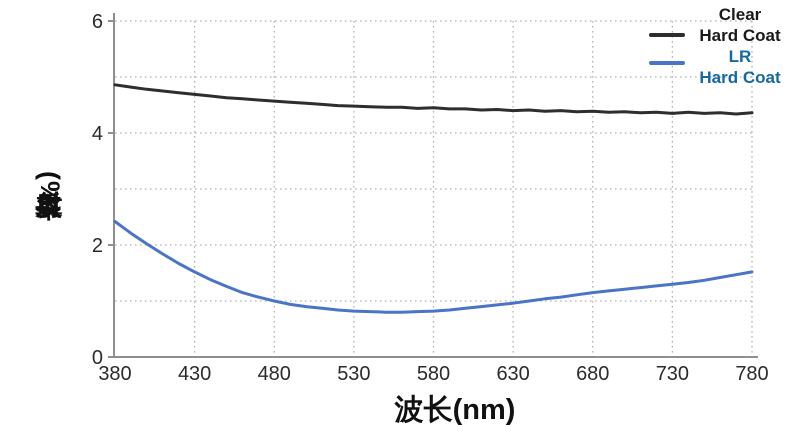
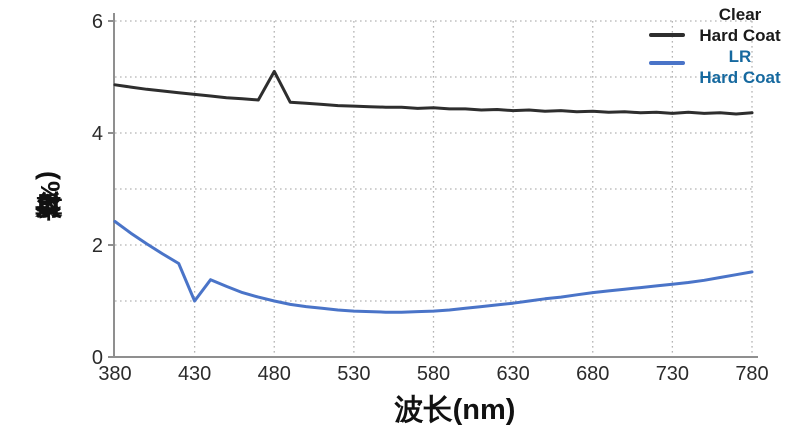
LR Hard Coat/430: 1.5 -> 1.0
Clear Hard Coat/480: 4.6 -> 5.1
